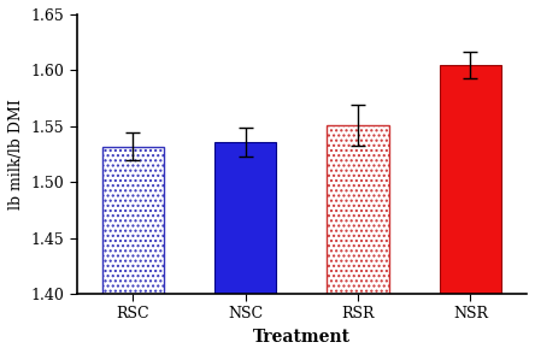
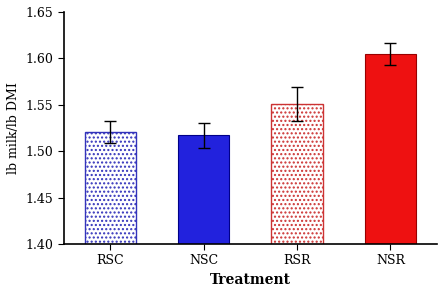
RSC: 1.532 -> 1.521
NSC: 1.536 -> 1.517
